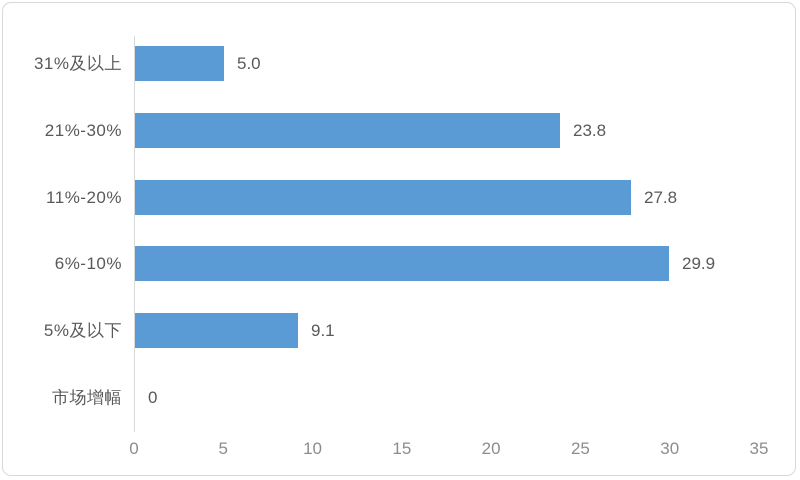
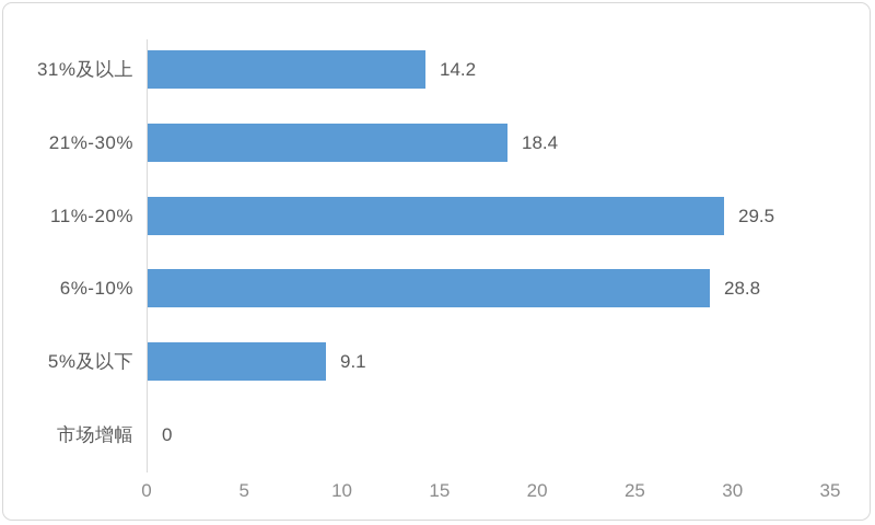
31%及以上: 5.0 -> 14.2
21%-30%: 23.8 -> 18.4
11%-20%: 27.8 -> 29.5
6%-10%: 29.9 -> 28.8
